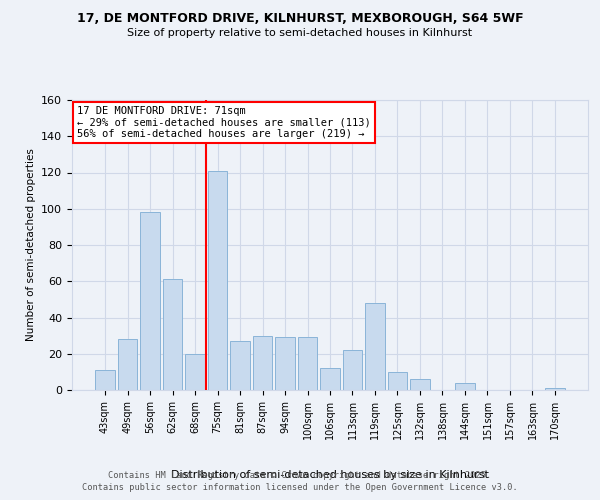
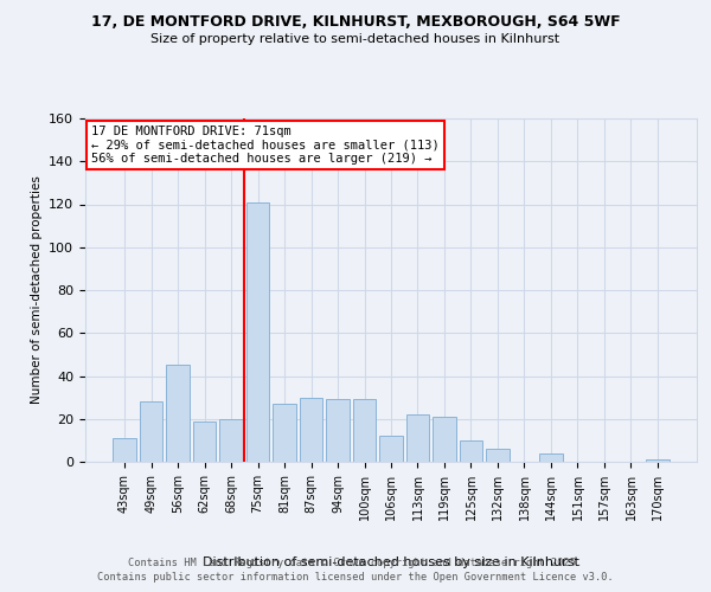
56sqm: 98 -> 45
62sqm: 61 -> 19
119sqm: 48 -> 21
